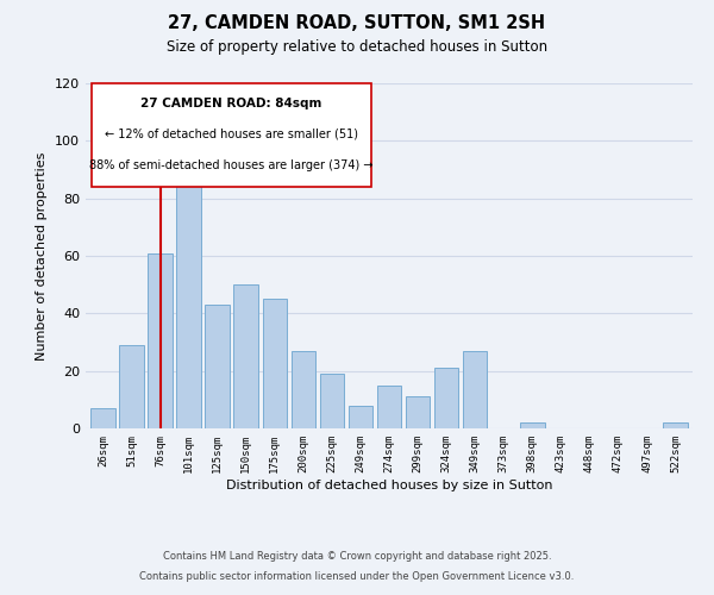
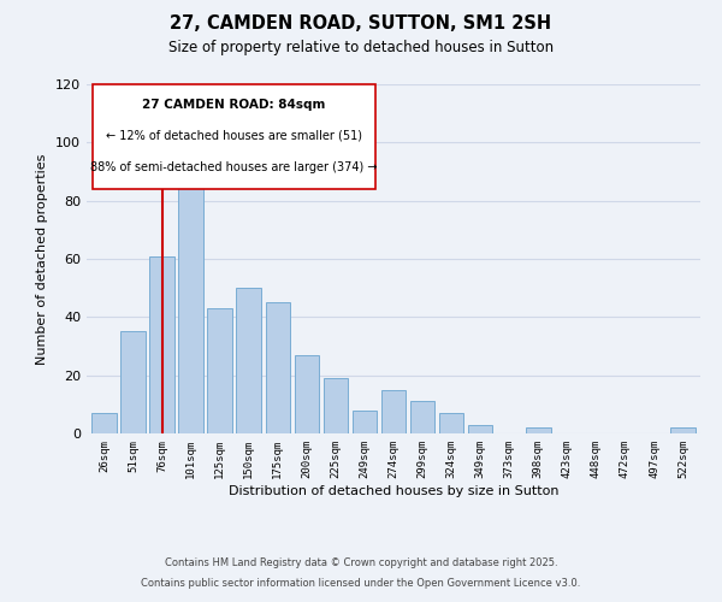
51sqm: 29 -> 35
324sqm: 21 -> 7
349sqm: 27 -> 3
